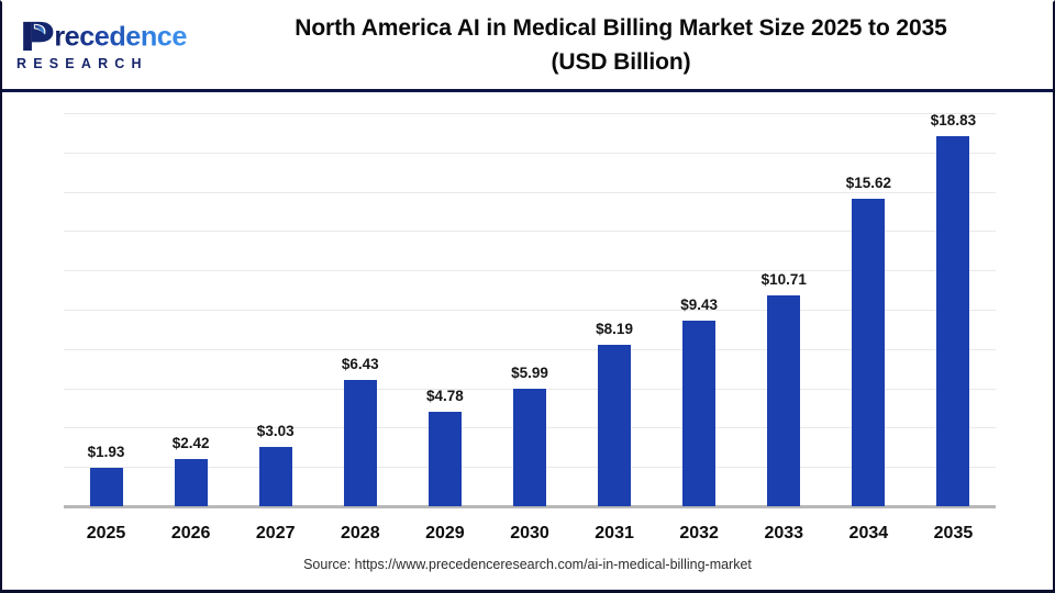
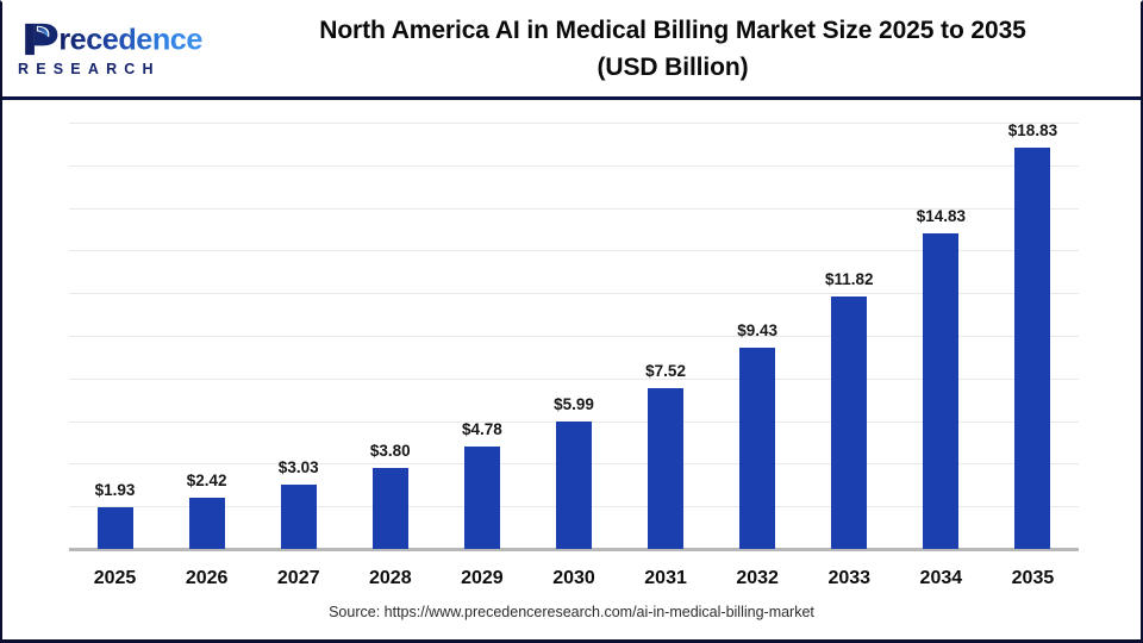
2028: $6.43 -> $3.80
2031: $8.19 -> $7.52
2033: $10.71 -> $11.82
2034: $15.62 -> $14.83
